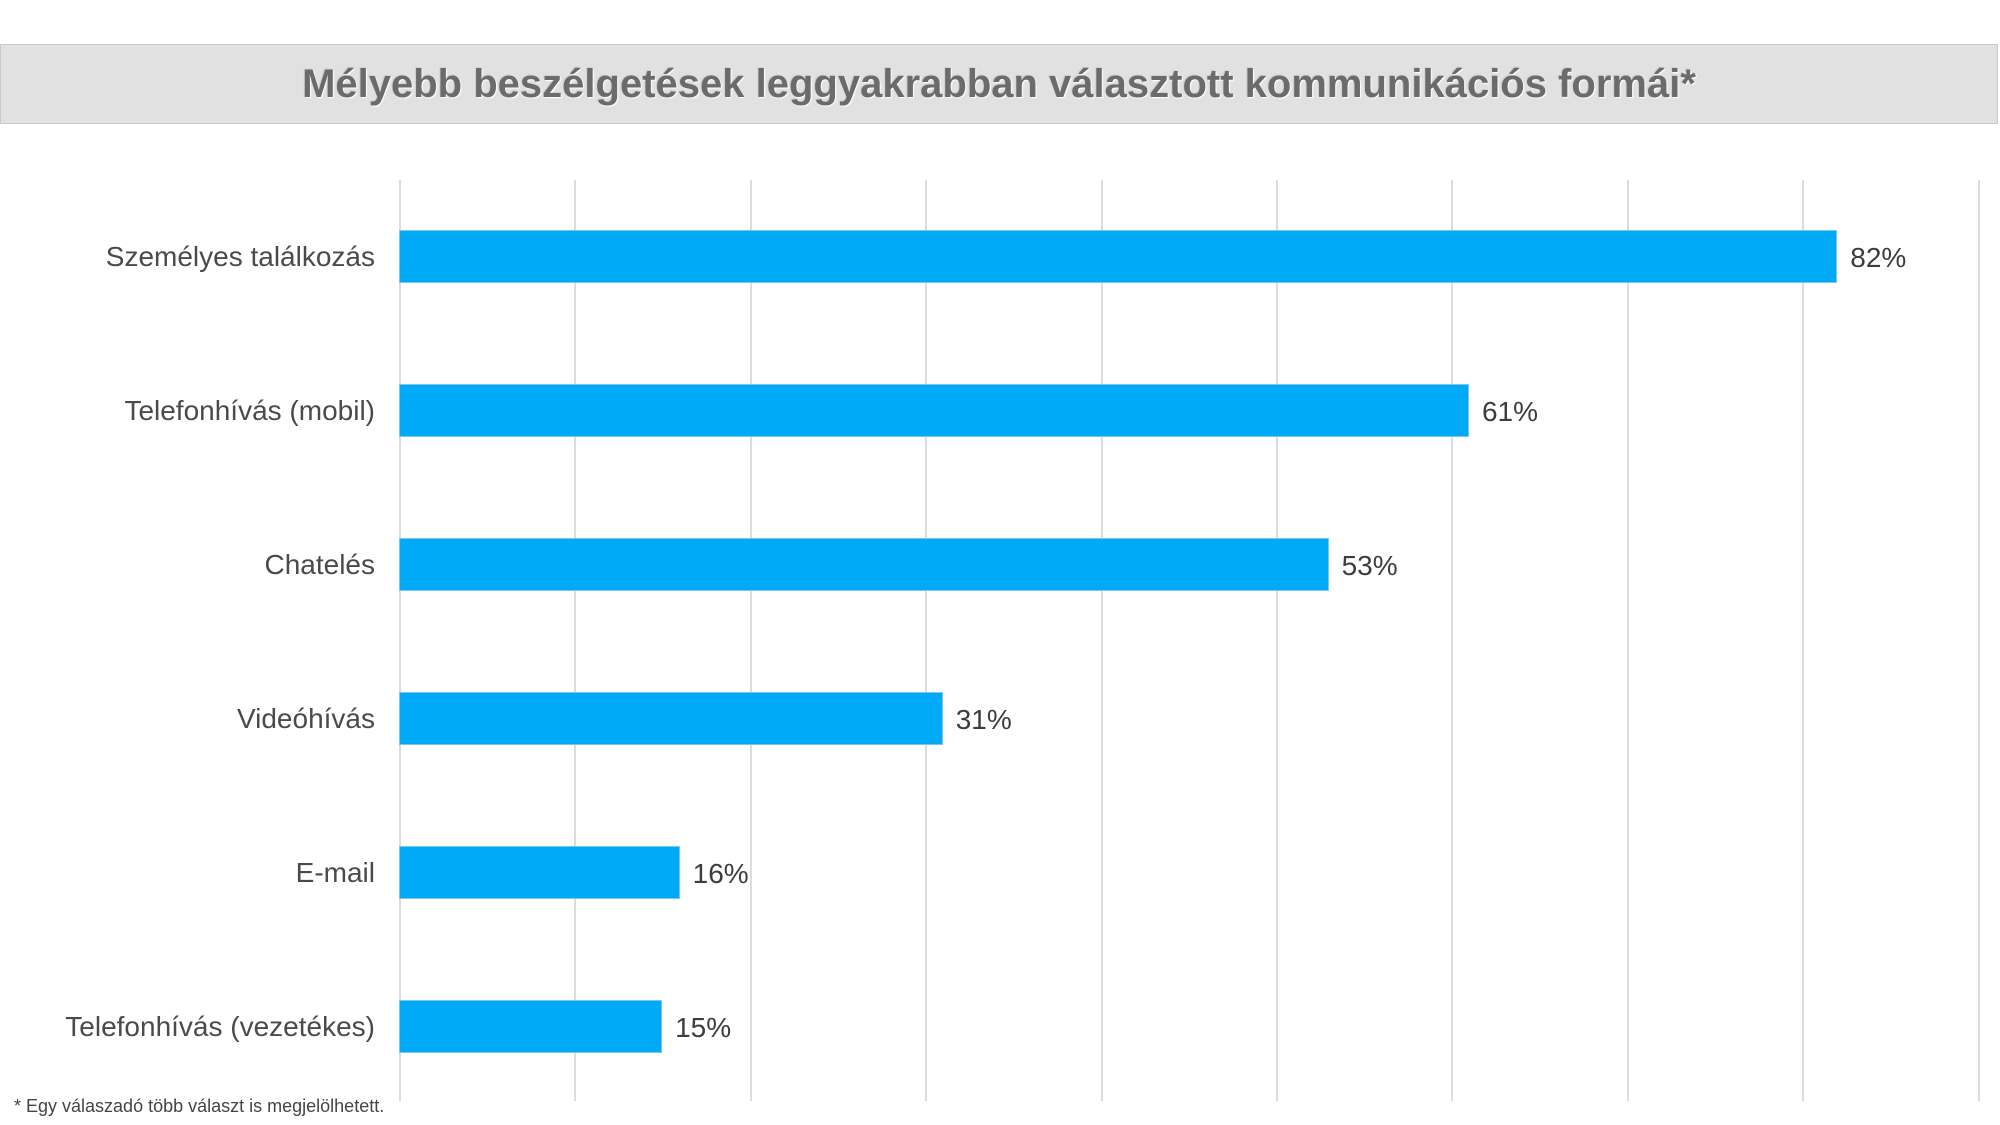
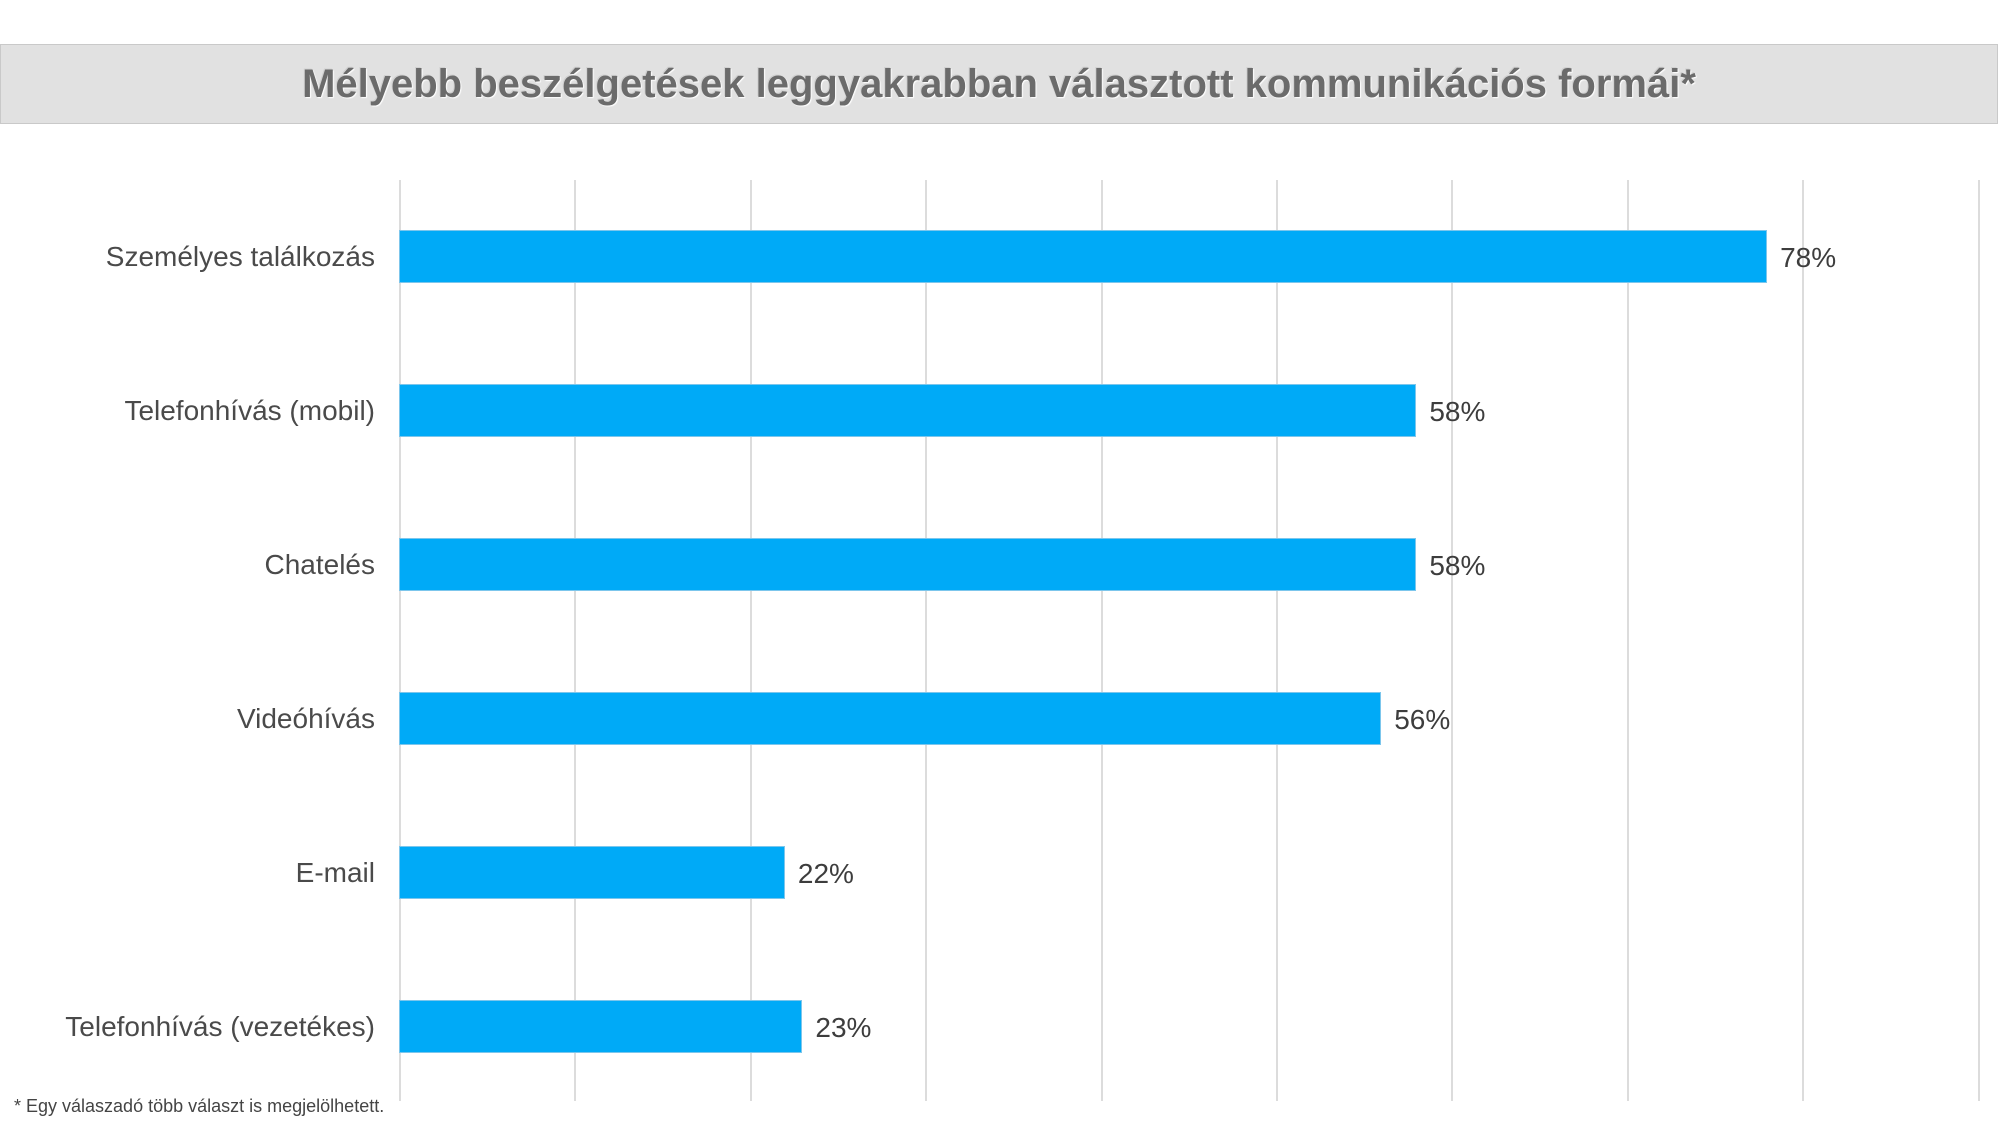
Személyes találkozás: 82% -> 78%
Telefonhívás (mobil): 61% -> 58%
Chatelés: 53% -> 58%
Videóhívás: 31% -> 56%
E-mail: 16% -> 22%
Telefonhívás (vezetékes): 15% -> 23%
